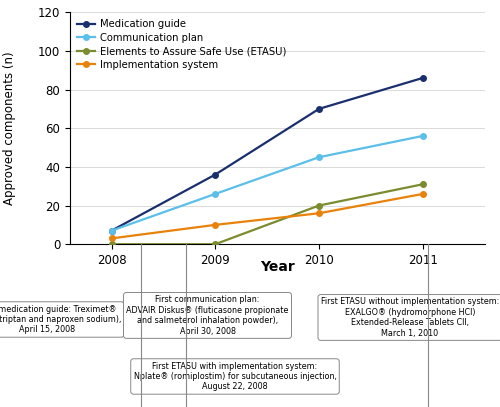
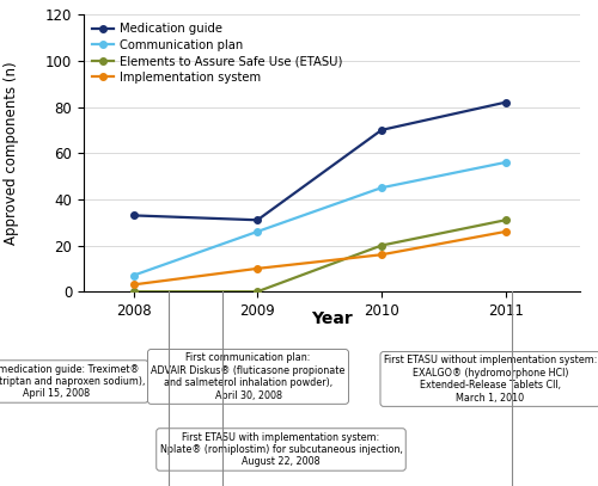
Medication guide/2008: 7 -> 33
Medication guide/2009: 36 -> 31
Medication guide/2011: 86 -> 82
